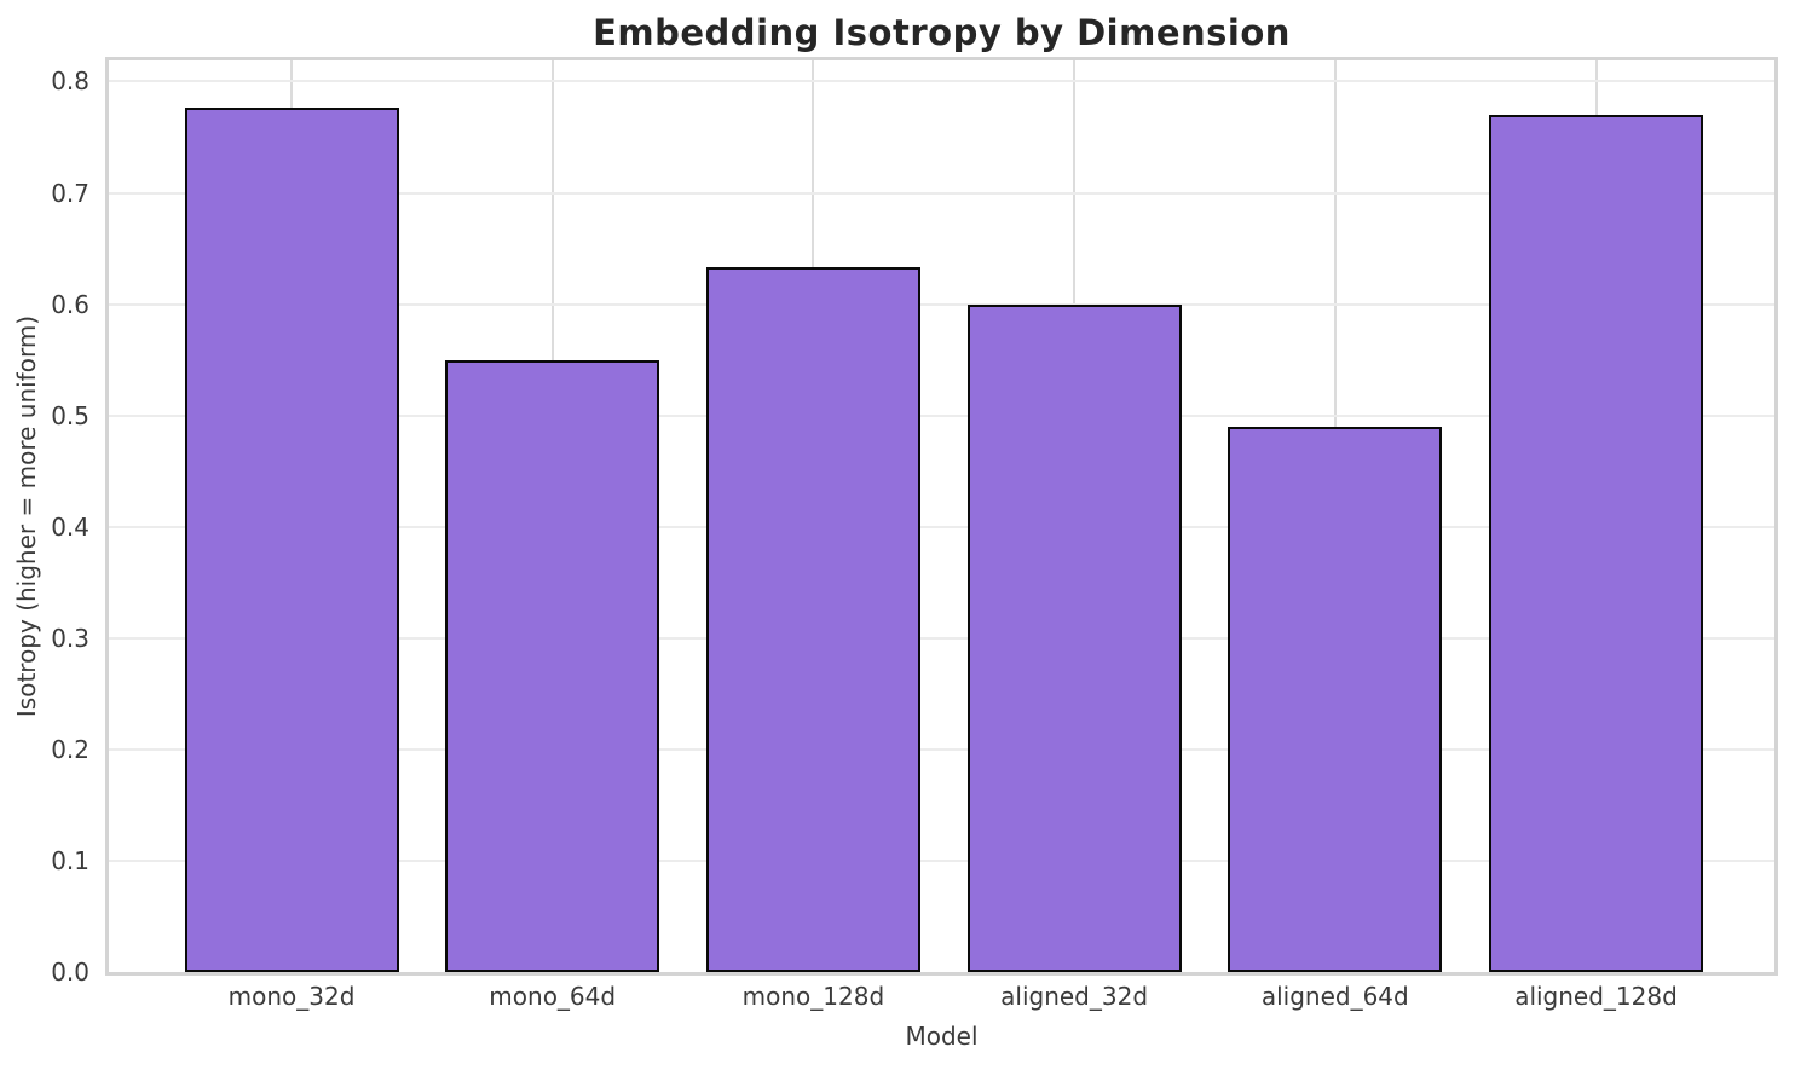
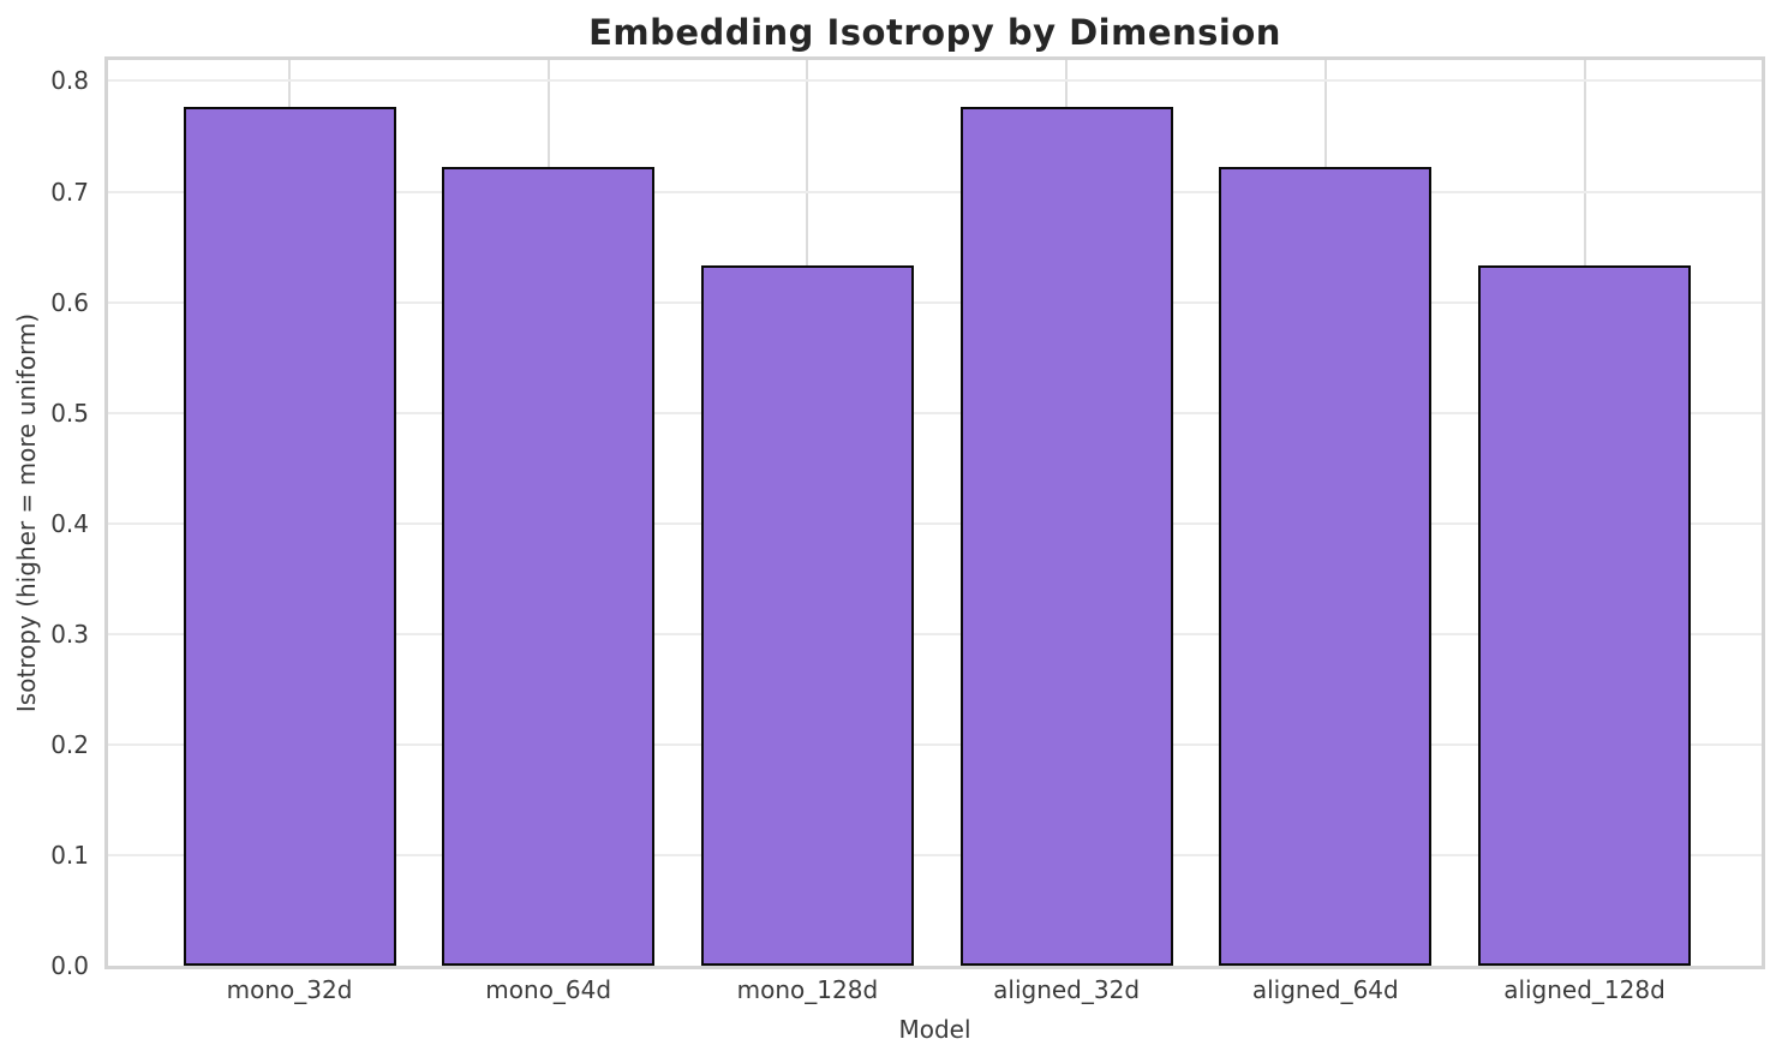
mono_64d: 0.55 -> 0.72
aligned_32d: 0.60 -> 0.78
aligned_64d: 0.49 -> 0.72
aligned_128d: 0.77 -> 0.63
